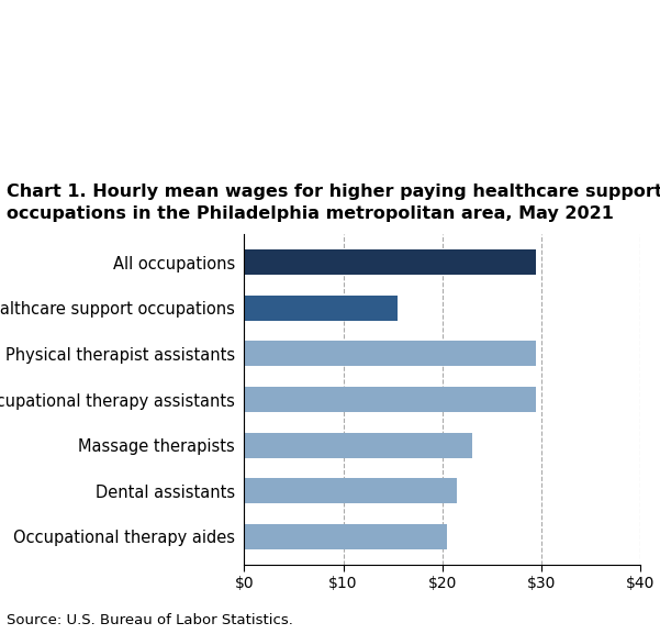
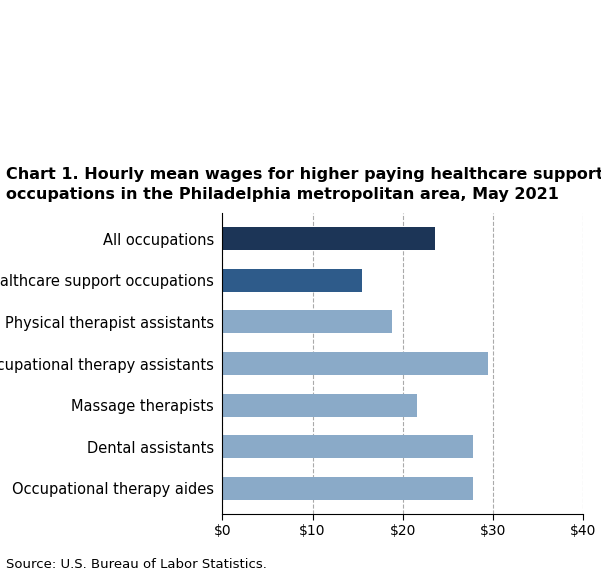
All occupations: $29.5 -> $23.6
Physical therapist assistants: $29.5 -> $18.8
Massage therapists: $23.0 -> $21.6
Dental assistants: $21.5 -> $27.8
Occupational therapy aides: $20.5 -> $27.8
